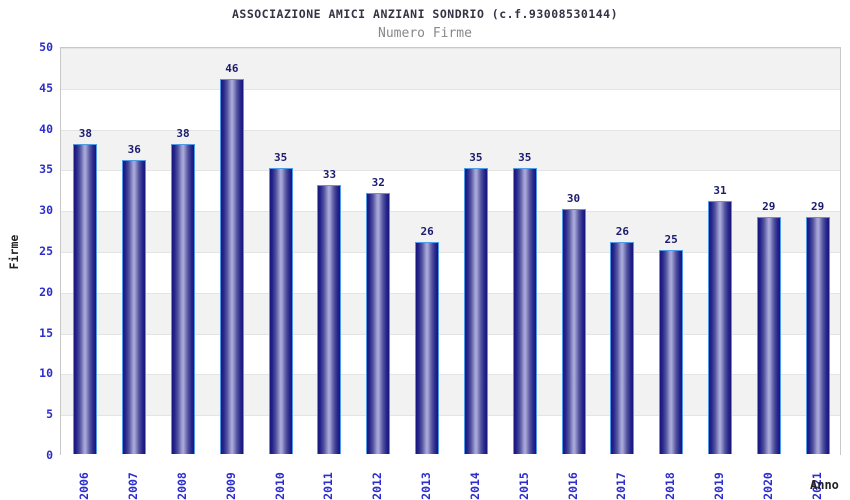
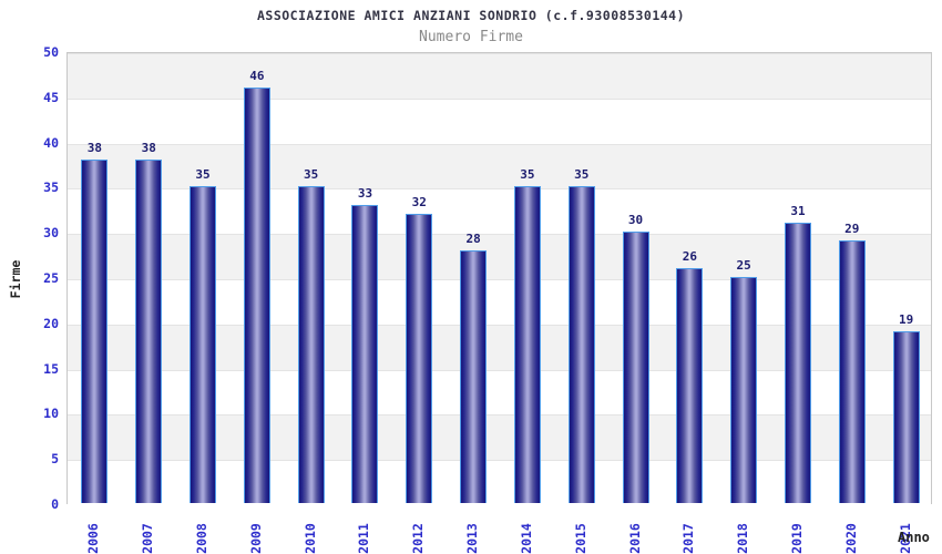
2007: 36 -> 38
2008: 38 -> 35
2013: 26 -> 28
2021: 29 -> 19
